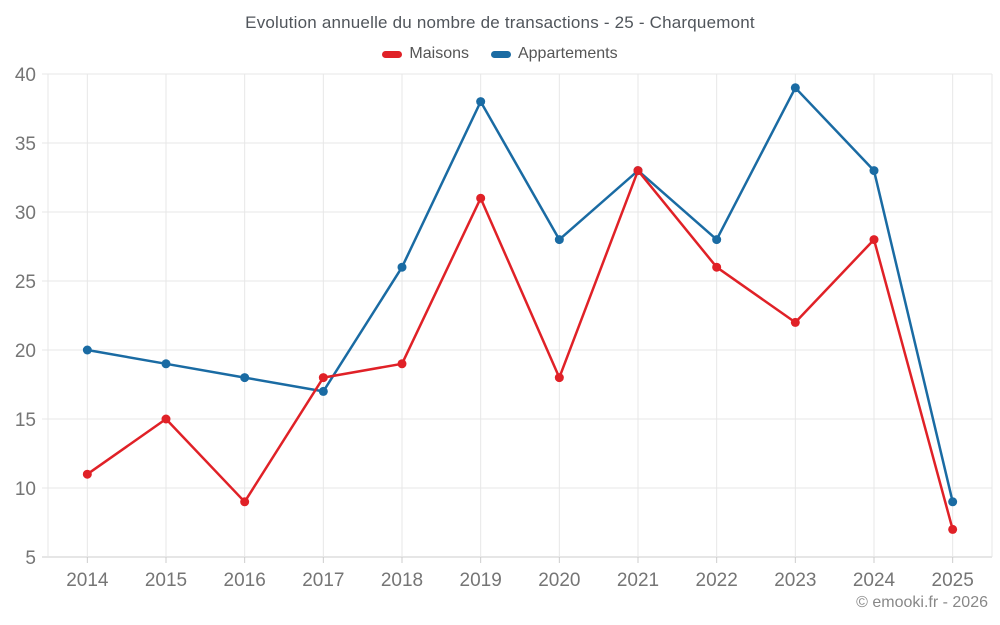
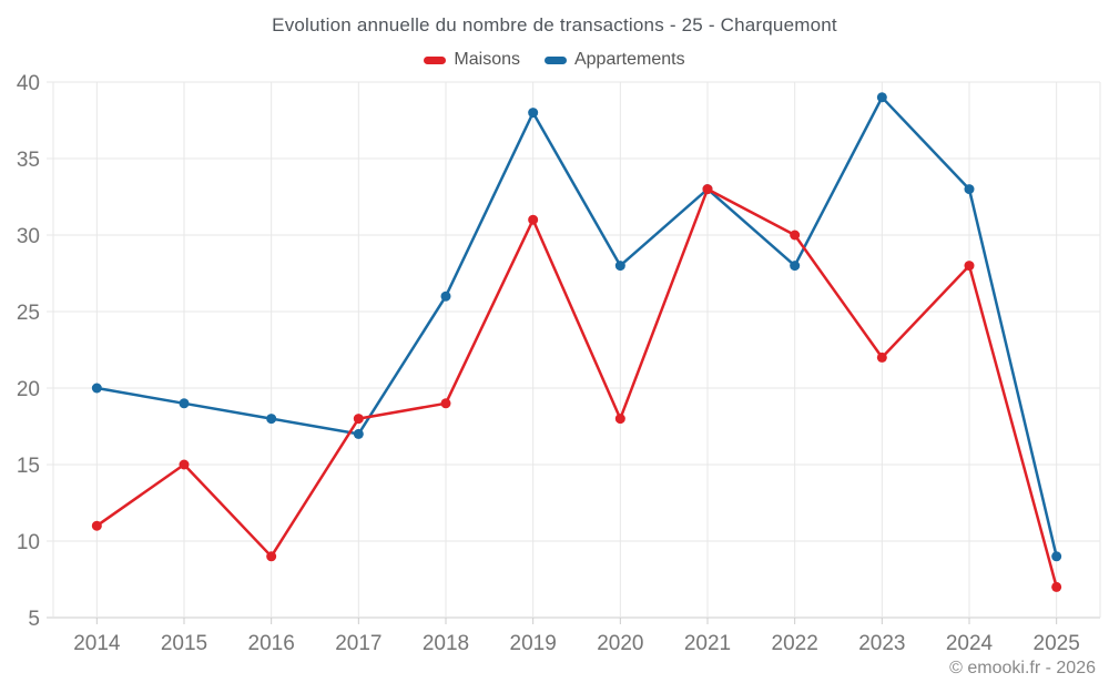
Maisons/2022: 26 -> 30
